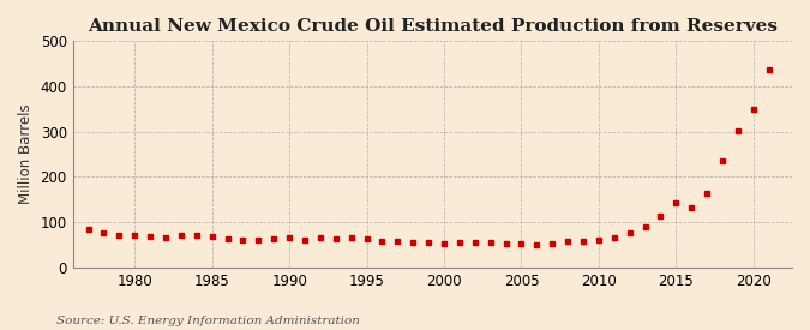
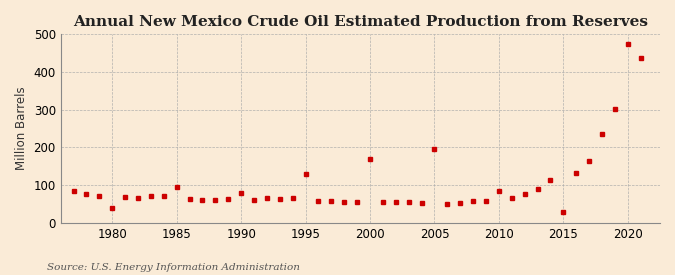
1980: 70 -> 40
1985: 69 -> 95
1990: 65 -> 80
1995: 63 -> 130
2000: 54 -> 170
2005: 52 -> 195
2010: 60 -> 85
2015: 142 -> 30
2020: 350 -> 475
